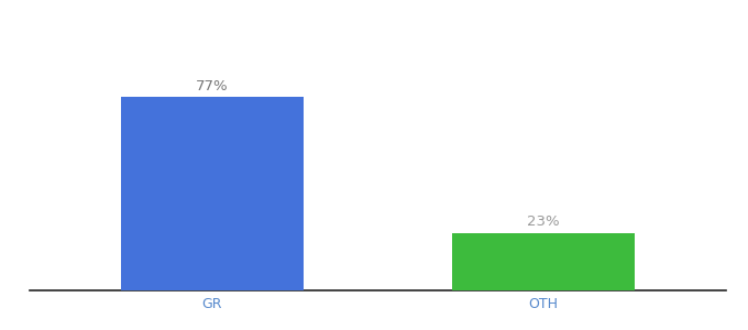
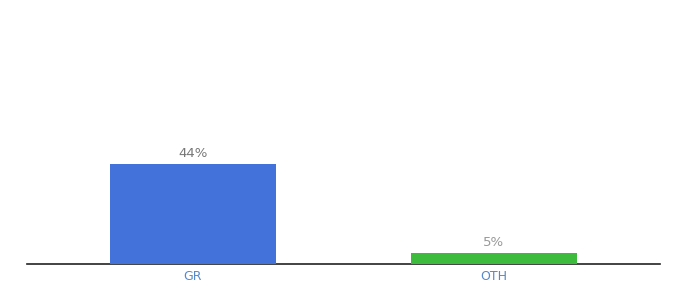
GR: 77% -> 44%
OTH: 23% -> 5%
